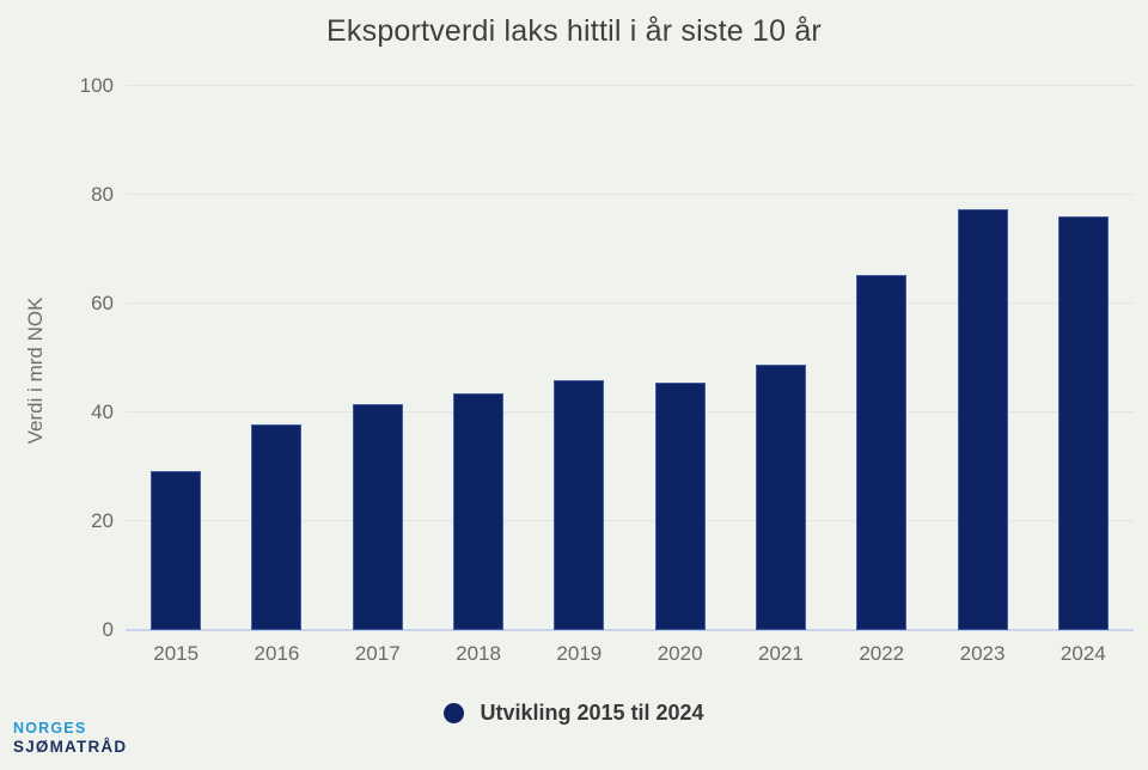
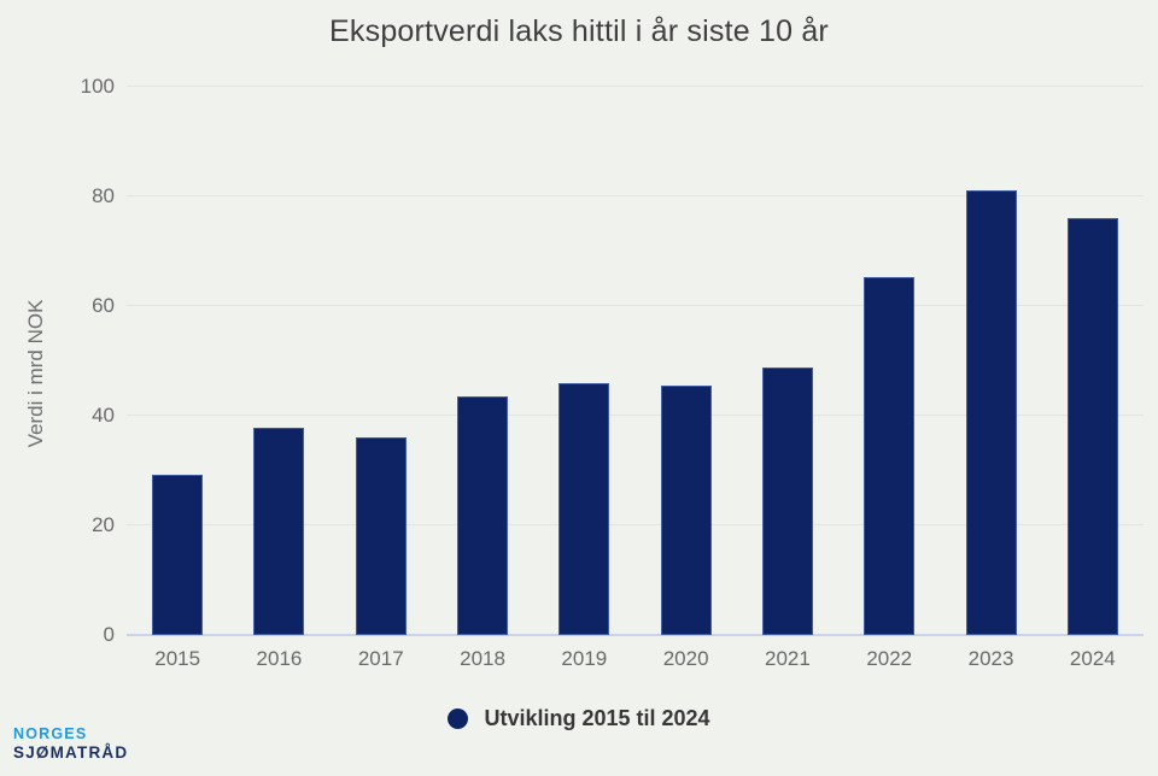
2017: 42 -> 36
2023: 77 -> 81
